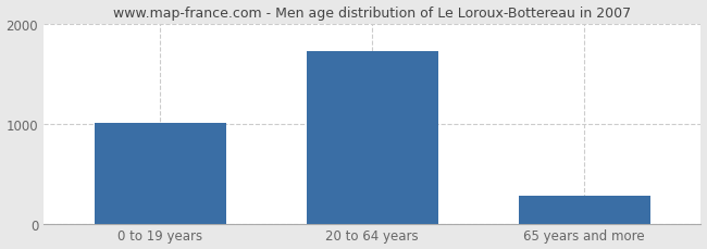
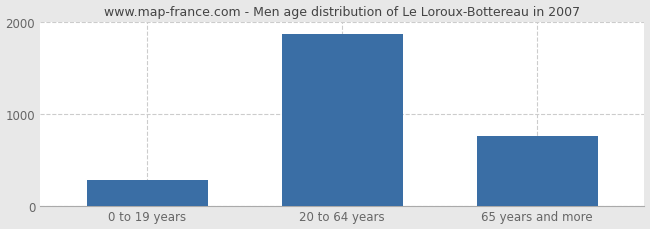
0 to 19 years: 1010 -> 280
20 to 64 years: 1730 -> 1860
65 years and more: 280 -> 760
